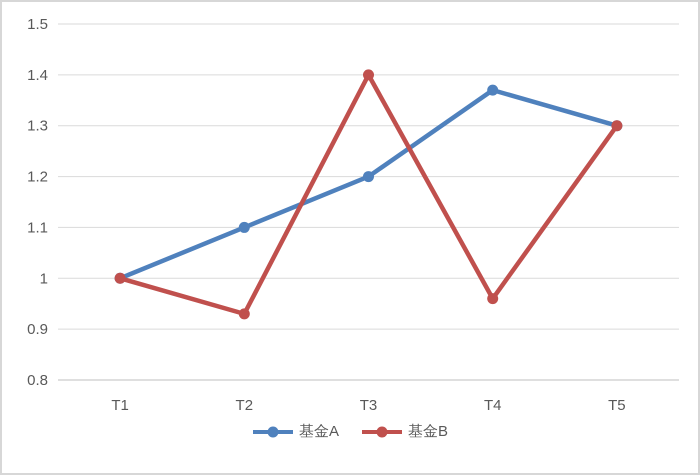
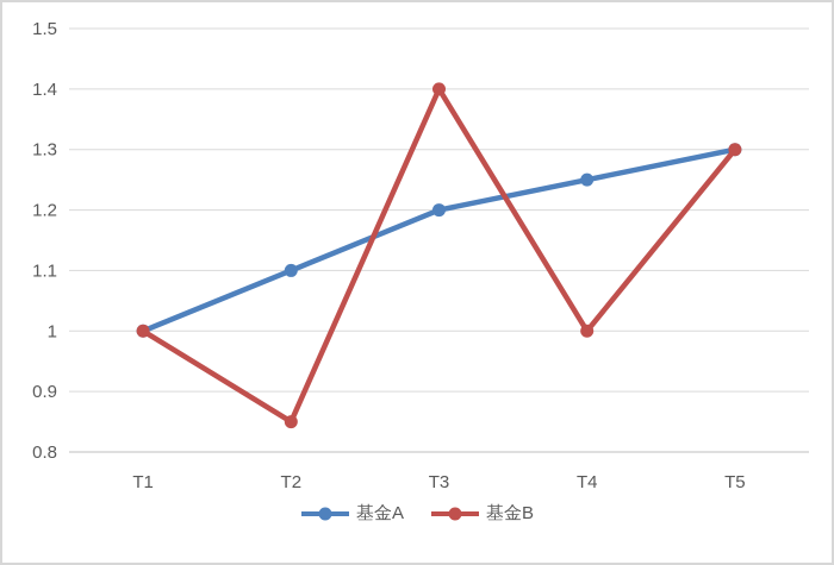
基金B/T2: 0.93 -> 0.85
基金A/T4: 1.37 -> 1.25
基金B/T4: 0.96 -> 1.00
